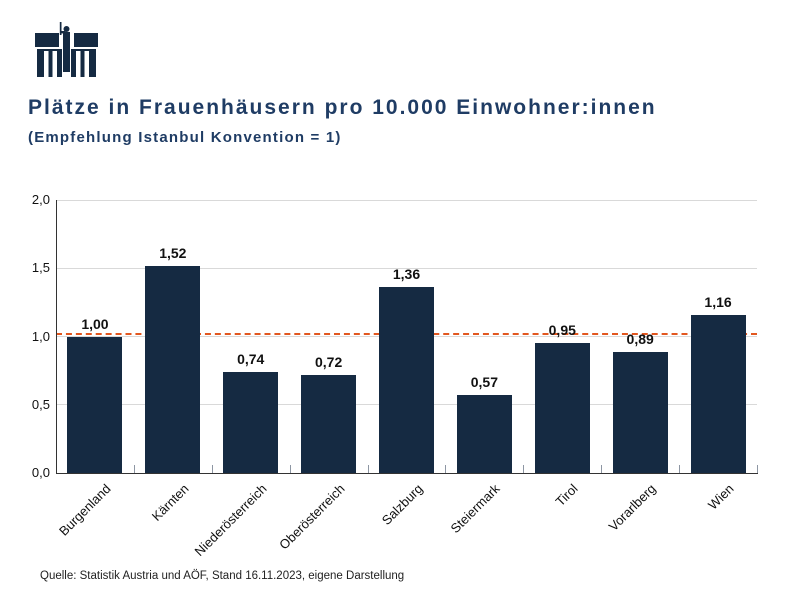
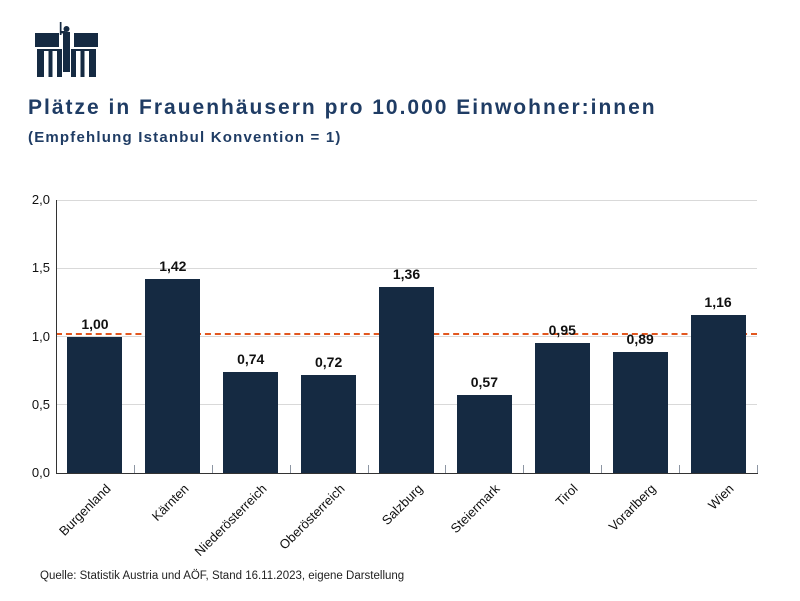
Kärnten: 1,52 -> 1,42
